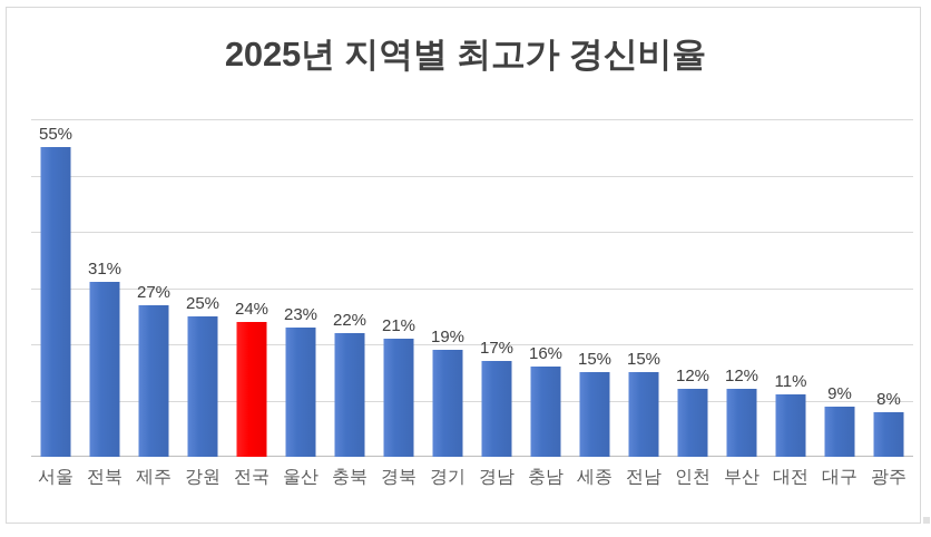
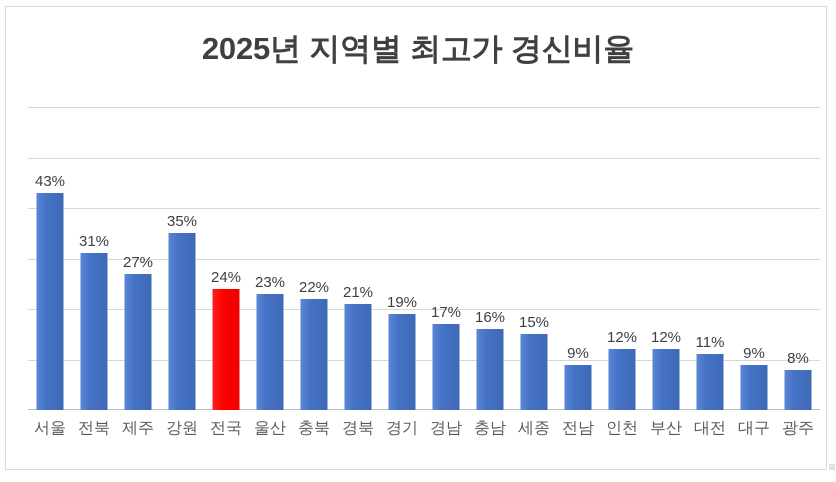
서울: 55% -> 43%
강원: 25% -> 35%
전남: 15% -> 9%
